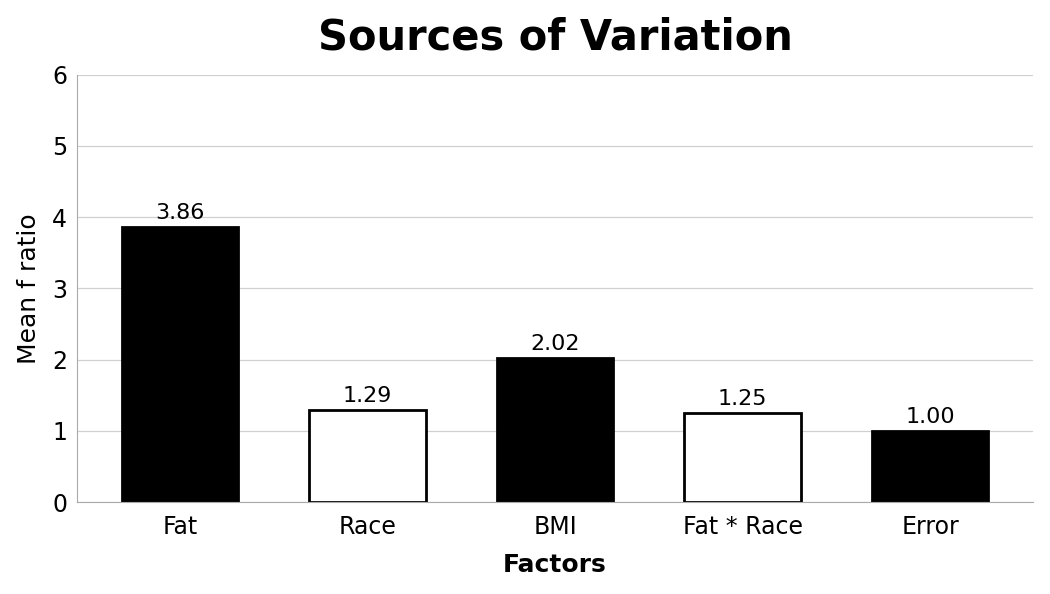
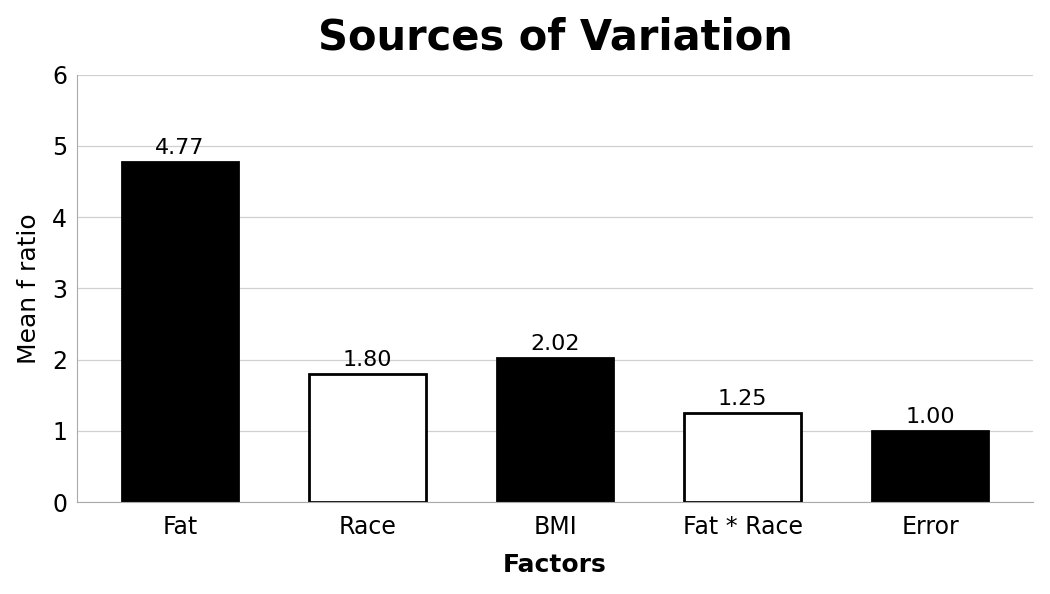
Fat: 3.86 -> 4.77
Race: 1.29 -> 1.80
